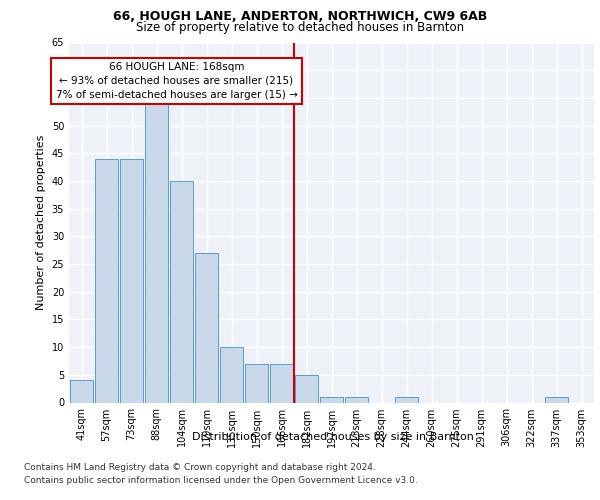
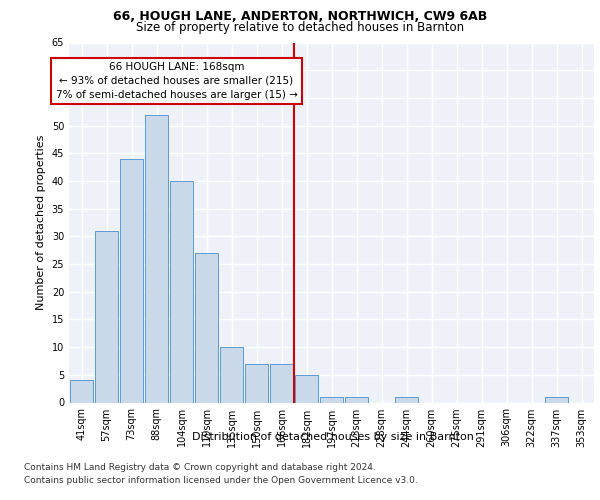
57sqm: 44 -> 31
88sqm: 54 -> 52
